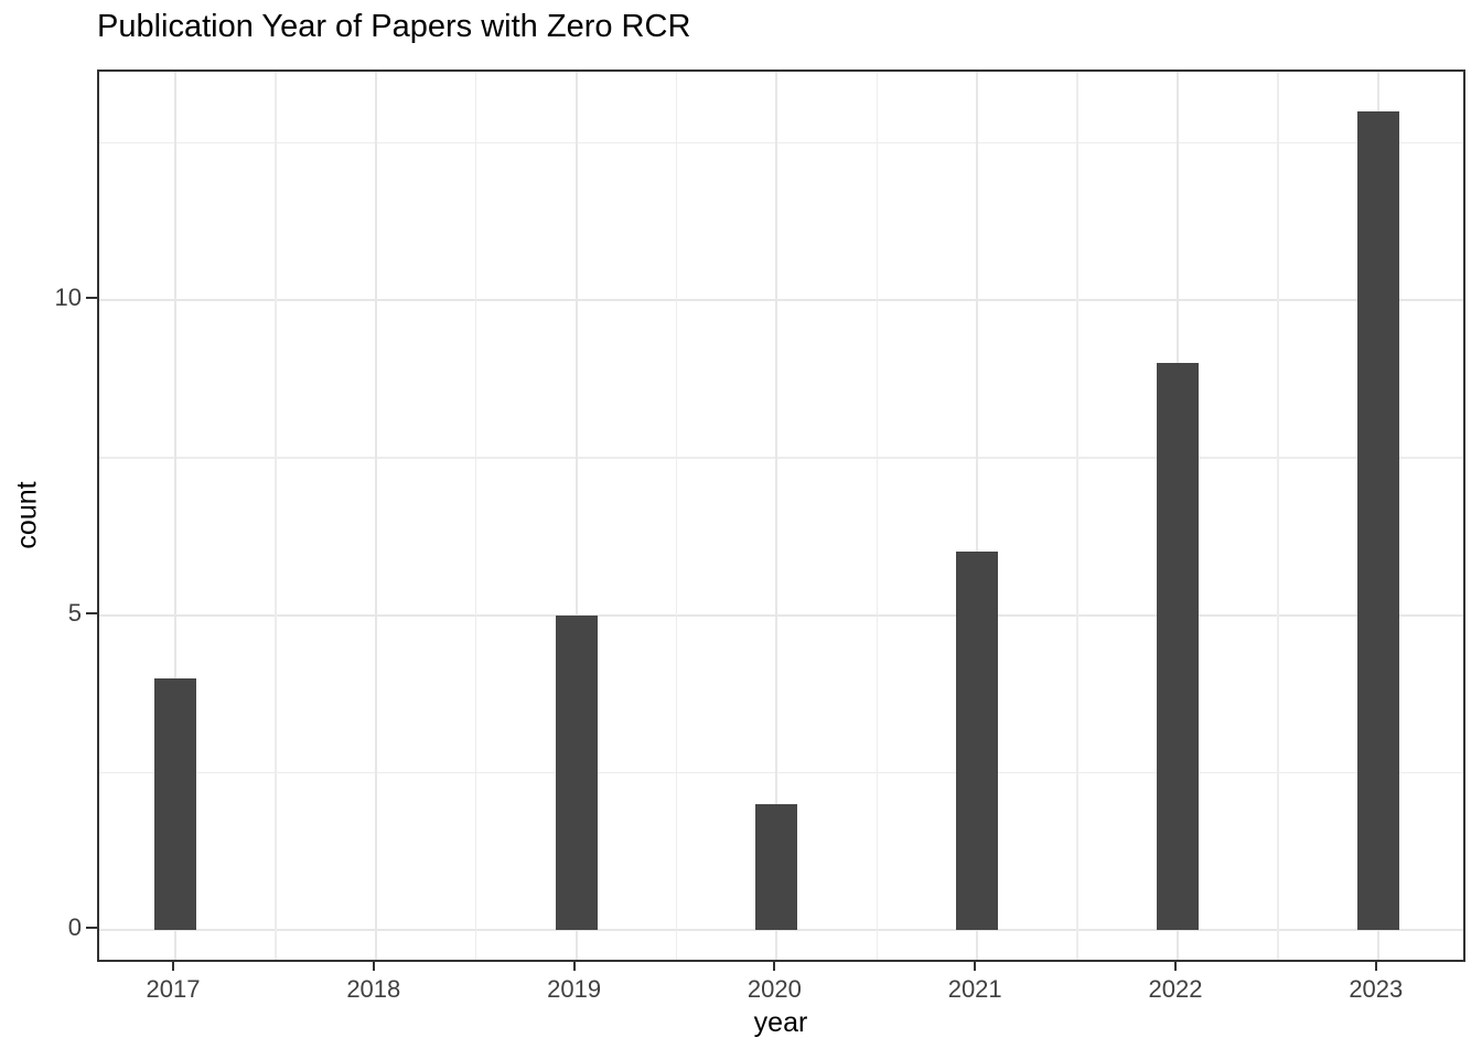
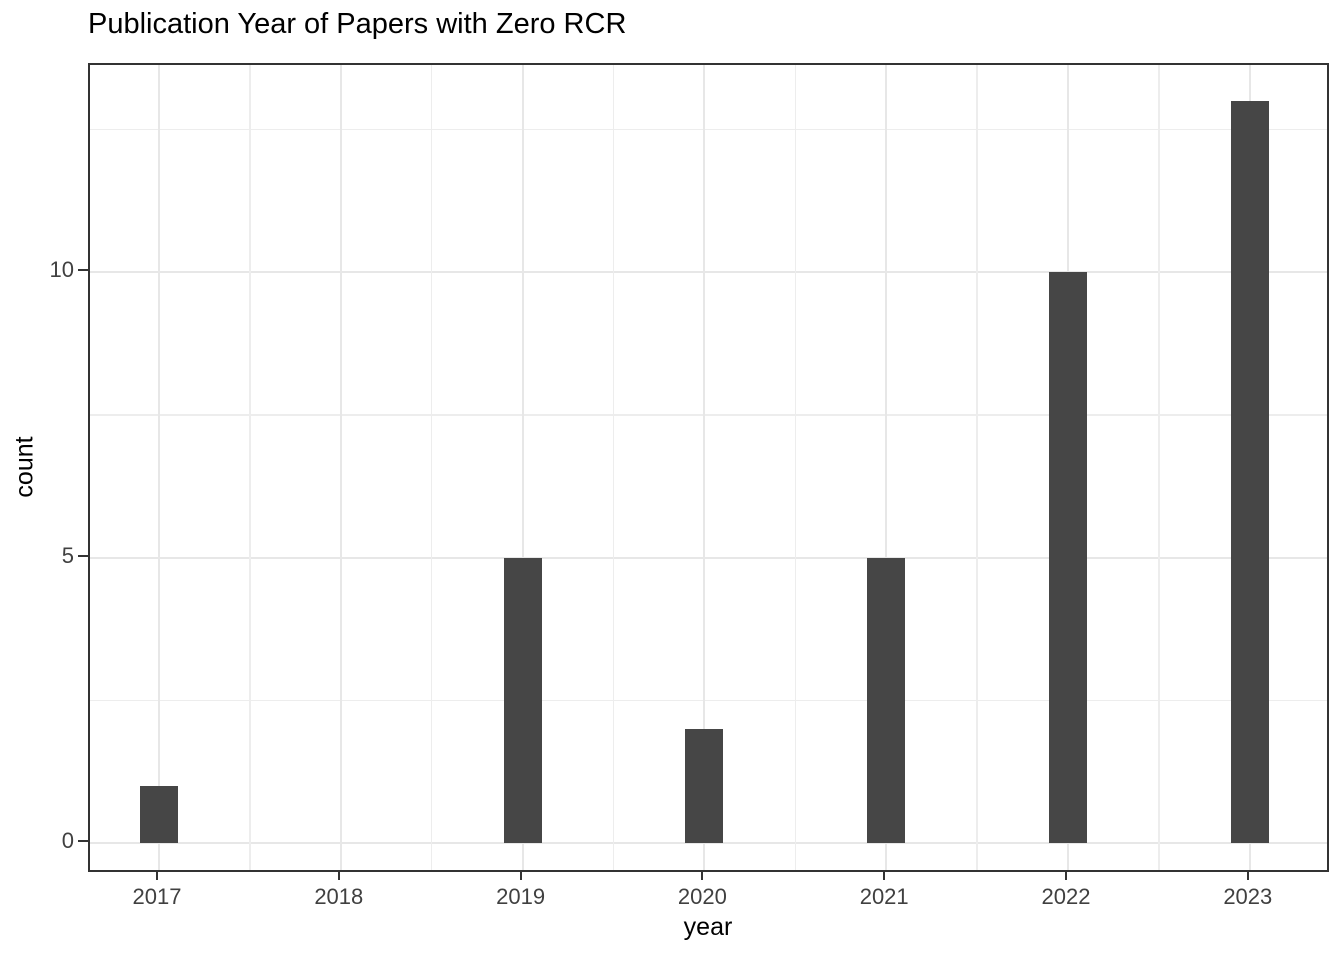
2017: 4 -> 1
2021: 6 -> 5
2022: 9 -> 10
